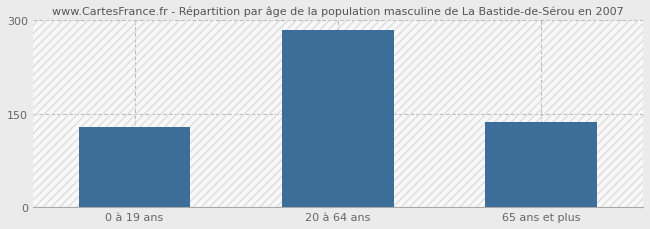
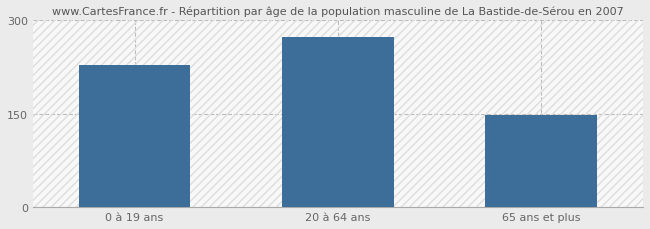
0 à 19 ans: 128 -> 228
20 à 64 ans: 284 -> 272
65 ans et plus: 137 -> 148
